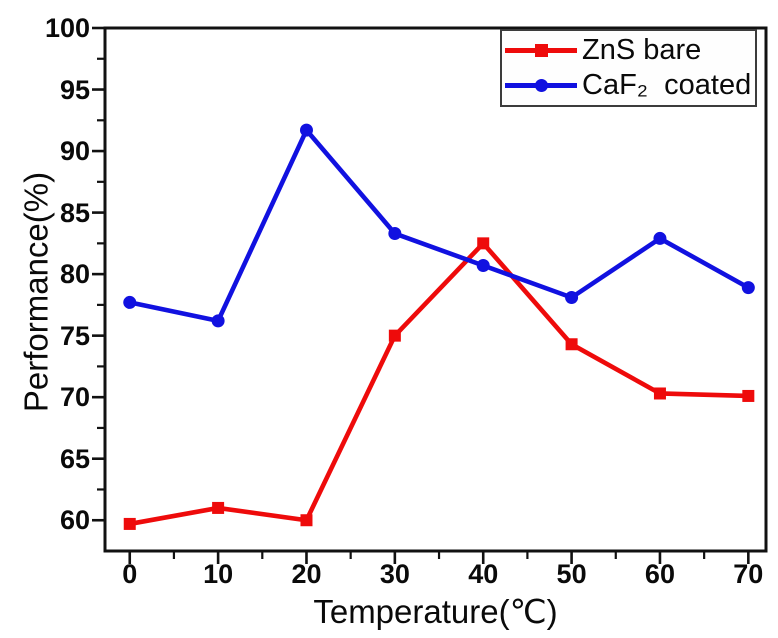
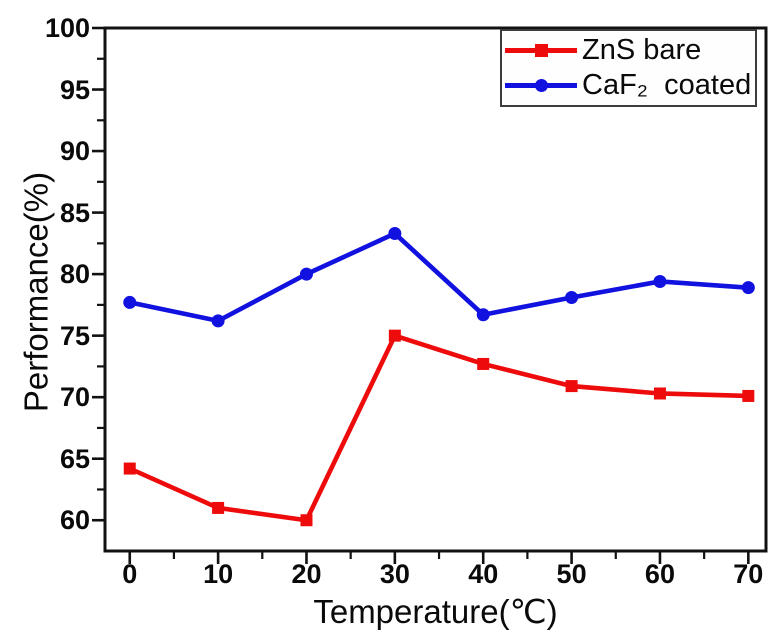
ZnS bare/0: 59.7 -> 64.2
CaF₂ coated/20: 91.7 -> 80.0
ZnS bare/40: 82.5 -> 72.7
CaF₂ coated/40: 80.7 -> 76.7
ZnS bare/50: 74.3 -> 70.9
CaF₂ coated/60: 82.9 -> 79.4
